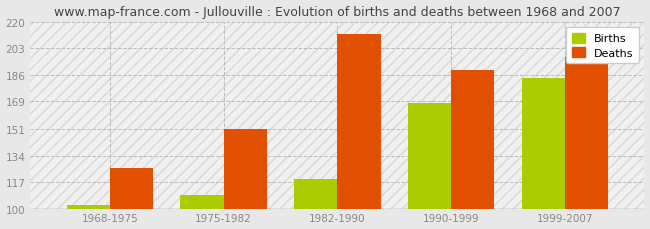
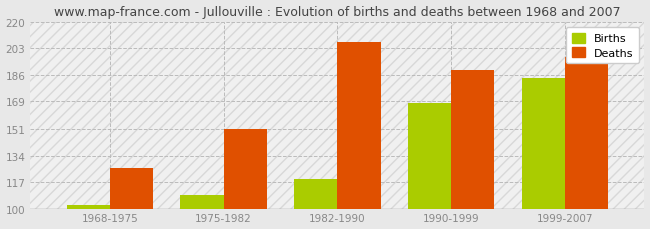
Deaths/1982-1990: 212 -> 207
